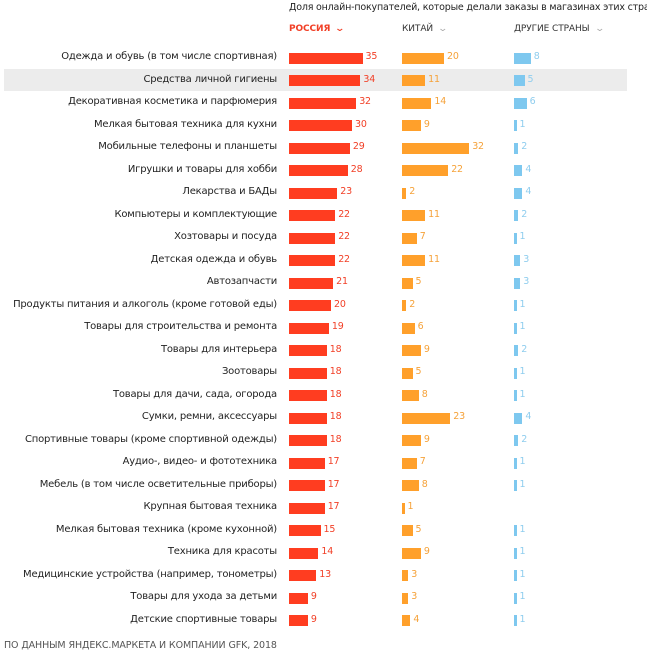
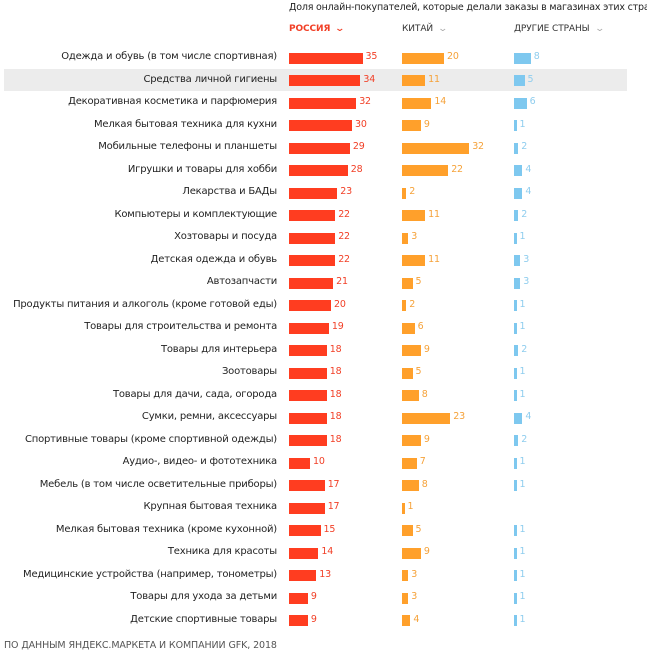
КИТАЙ/Хозтовары и посуда: 7 -> 3
РОССИЯ/Аудио-, видео- и фототехника: 17 -> 10
